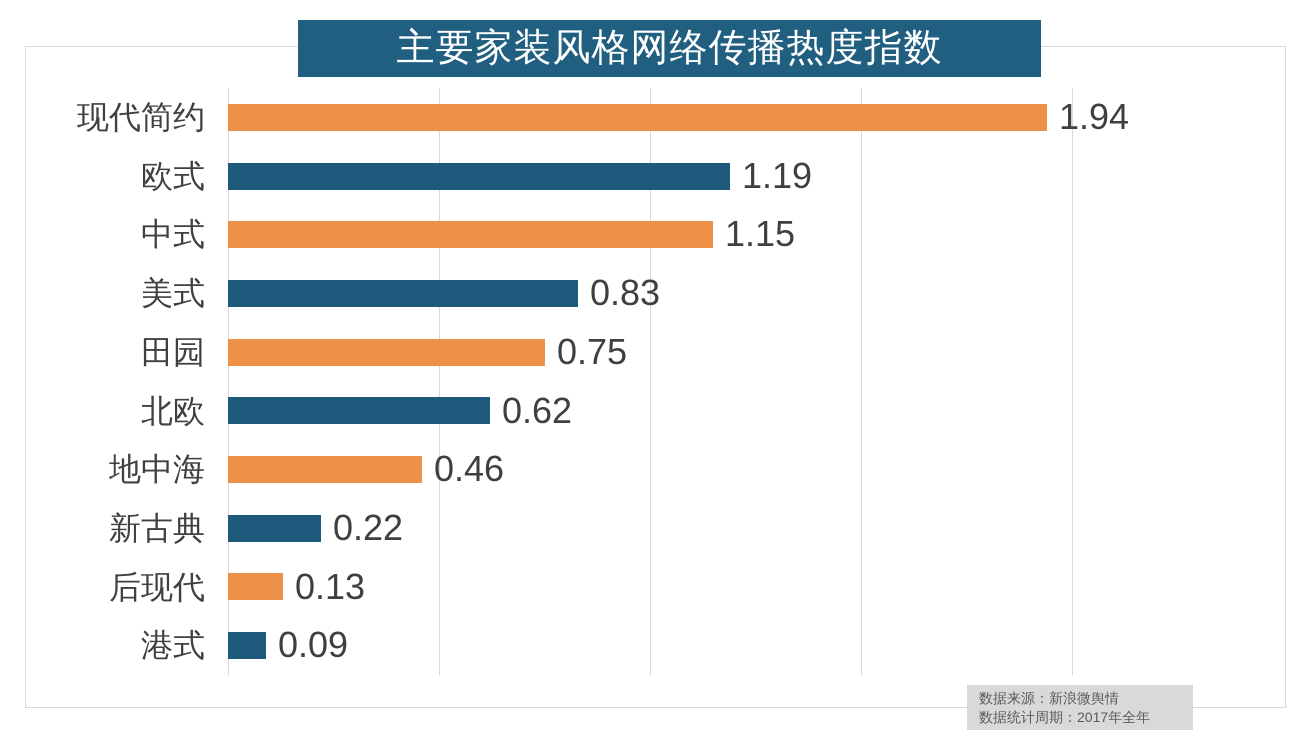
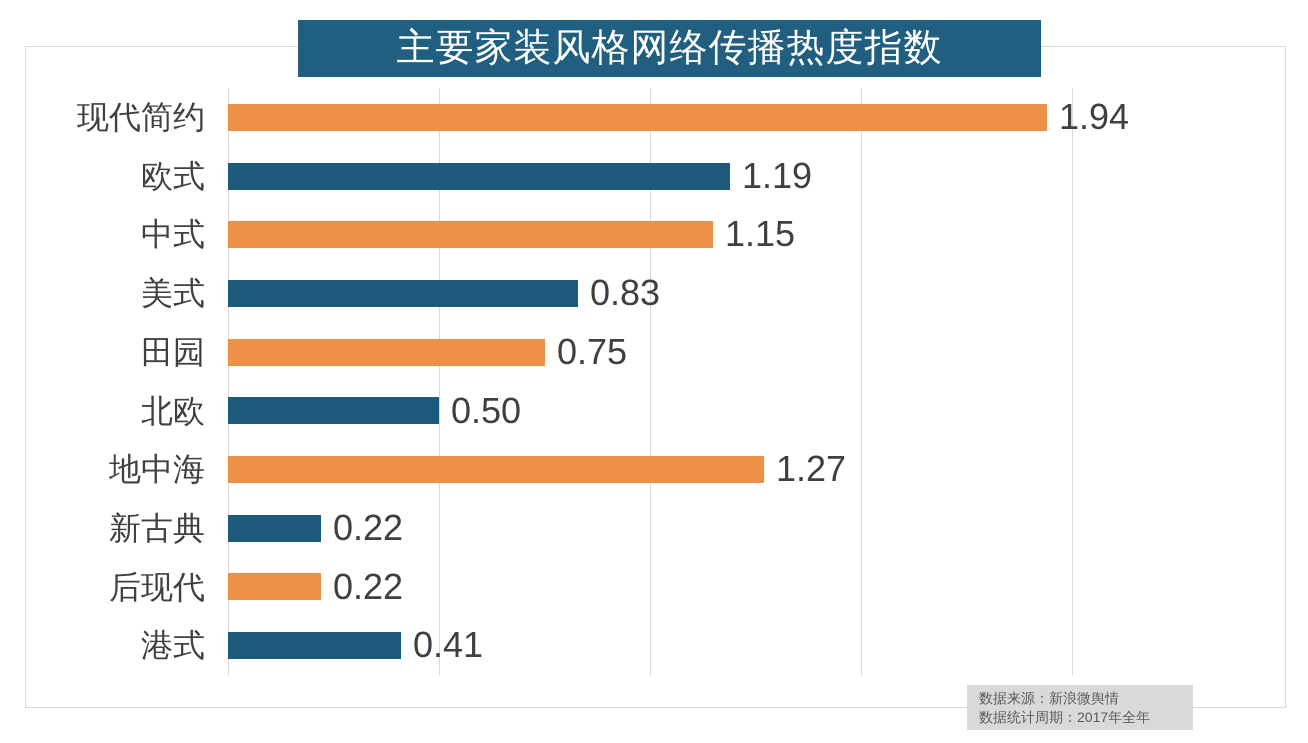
北欧: 0.62 -> 0.50
地中海: 0.46 -> 1.27
后现代: 0.13 -> 0.22
港式: 0.09 -> 0.41
